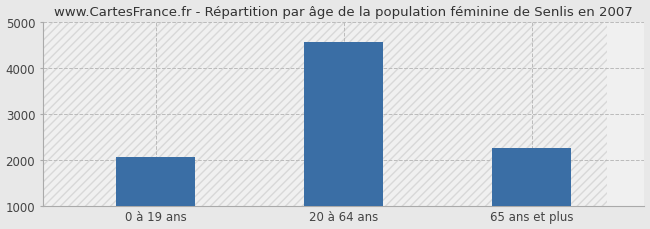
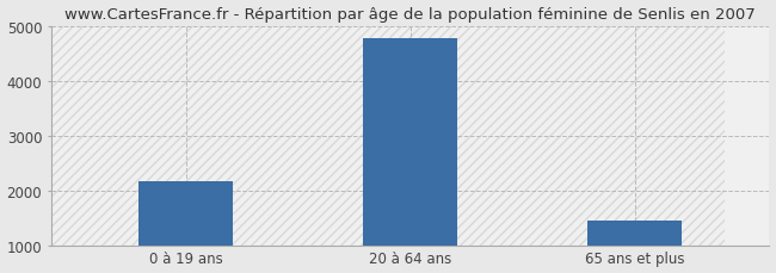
0 à 19 ans: 2050 -> 2170
20 à 64 ans: 4550 -> 4780
65 ans et plus: 2250 -> 1440
